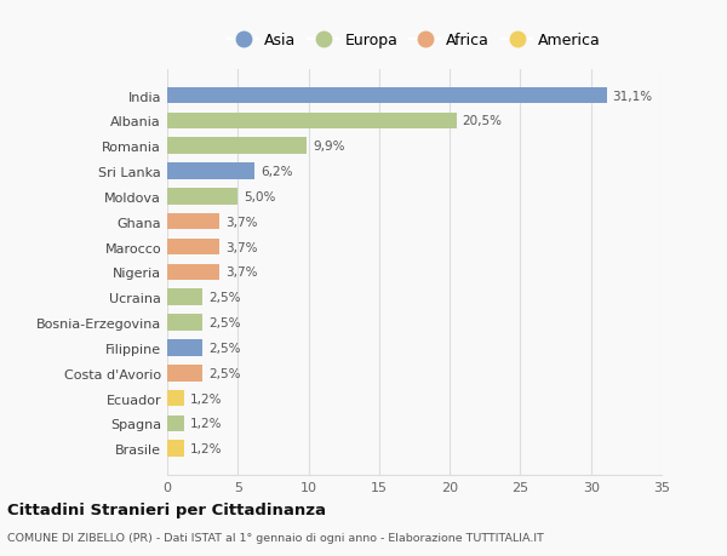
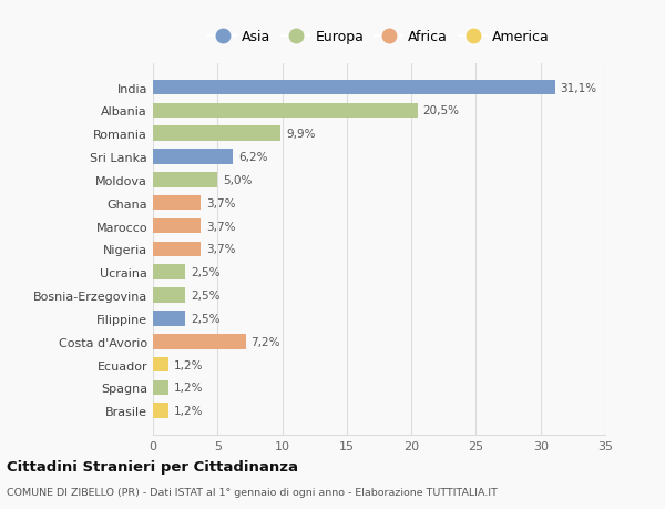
Costa d'Avorio: 2,5% -> 7,2%
